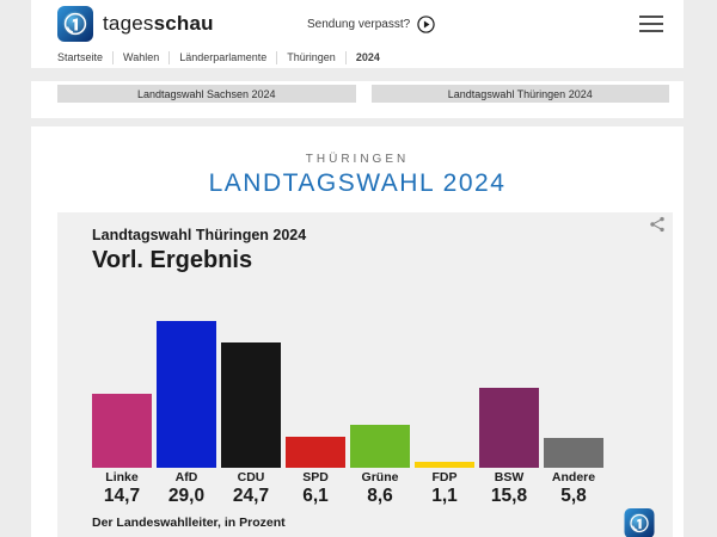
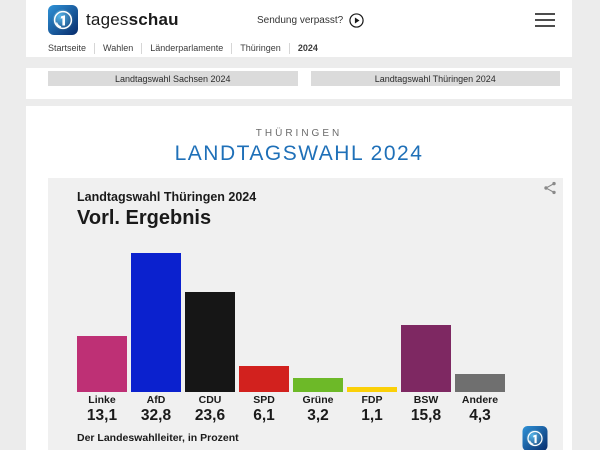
Linke: 14,7 -> 13,1
AfD: 29,0 -> 32,8
CDU: 24,7 -> 23,6
Grüne: 8,6 -> 3,2
Andere: 5,8 -> 4,3
